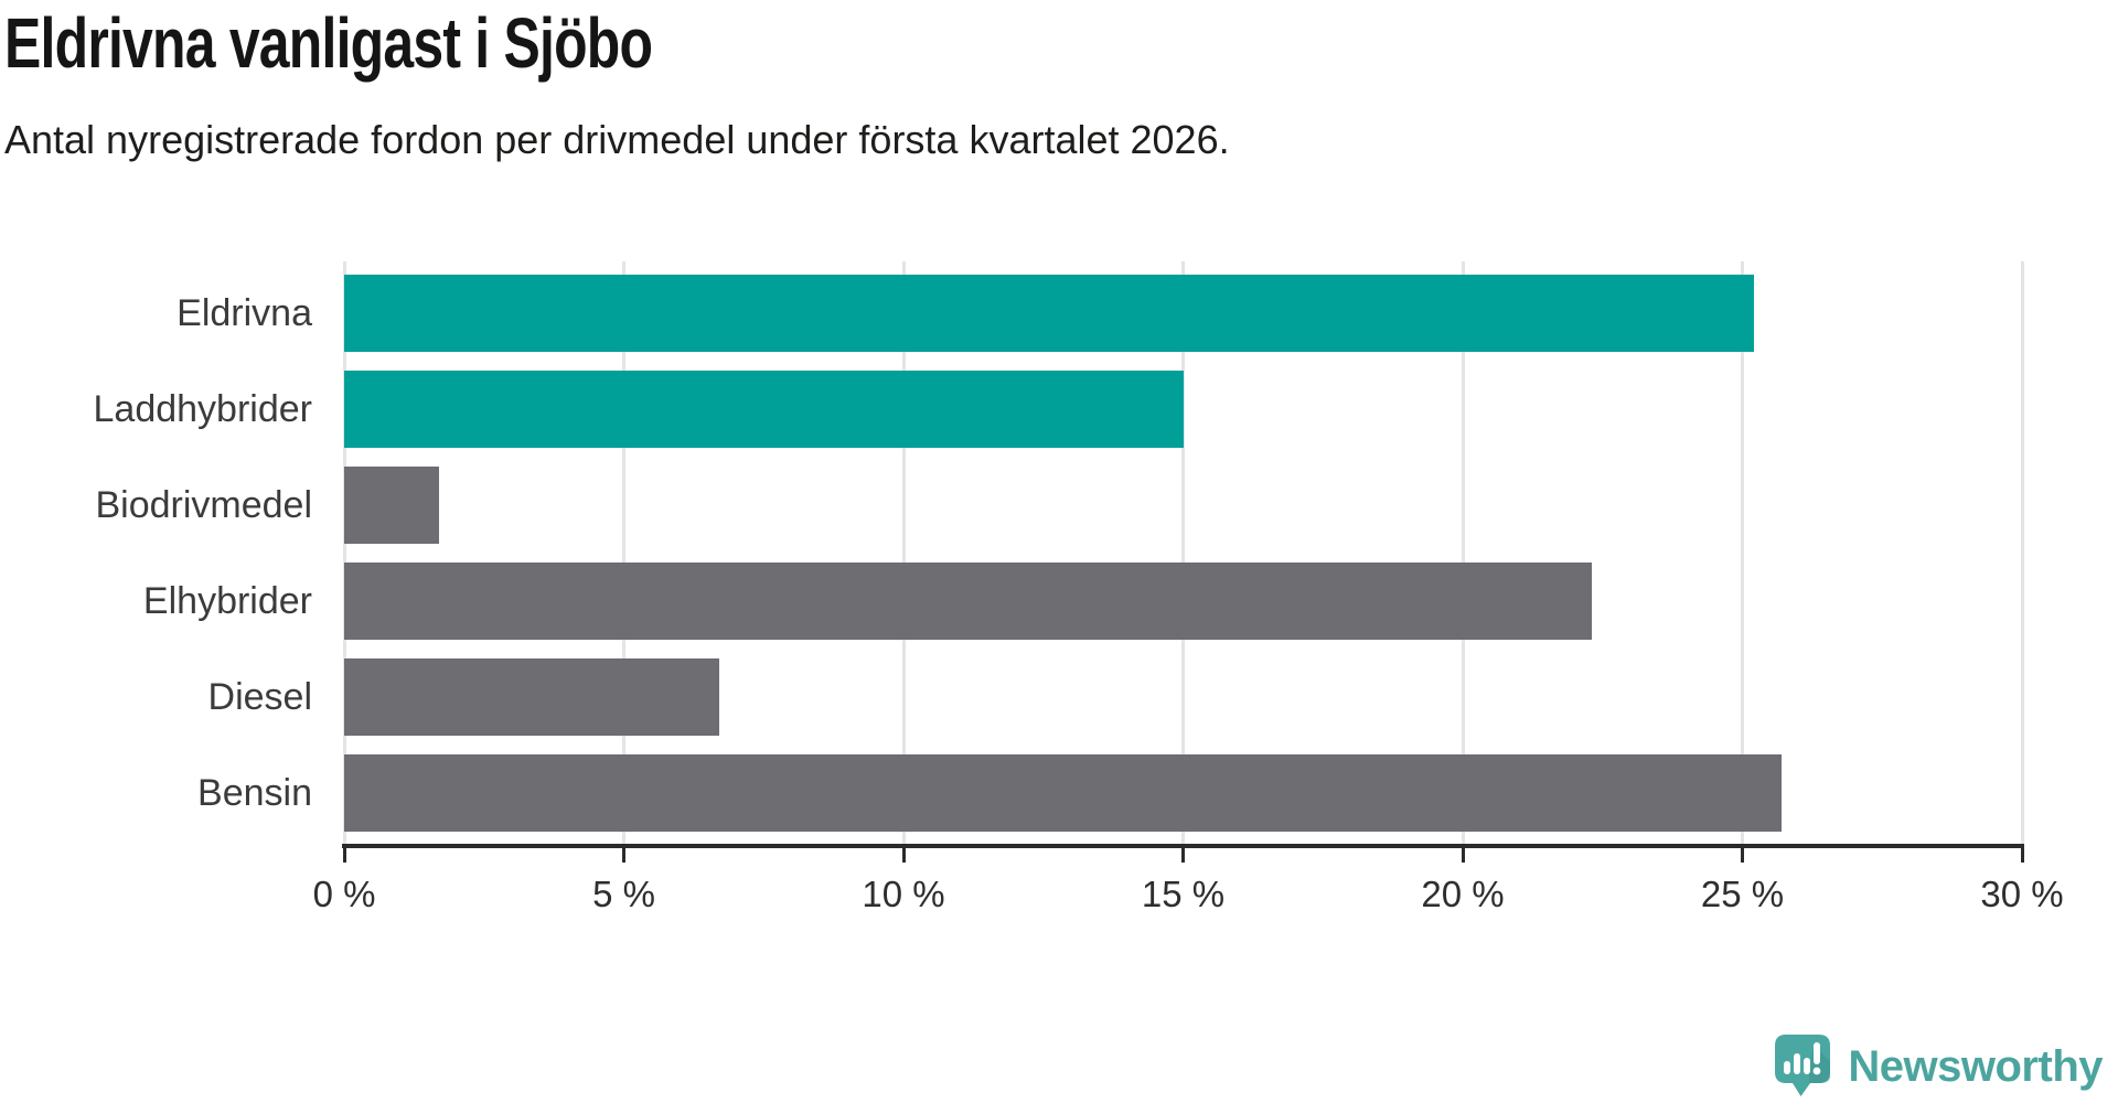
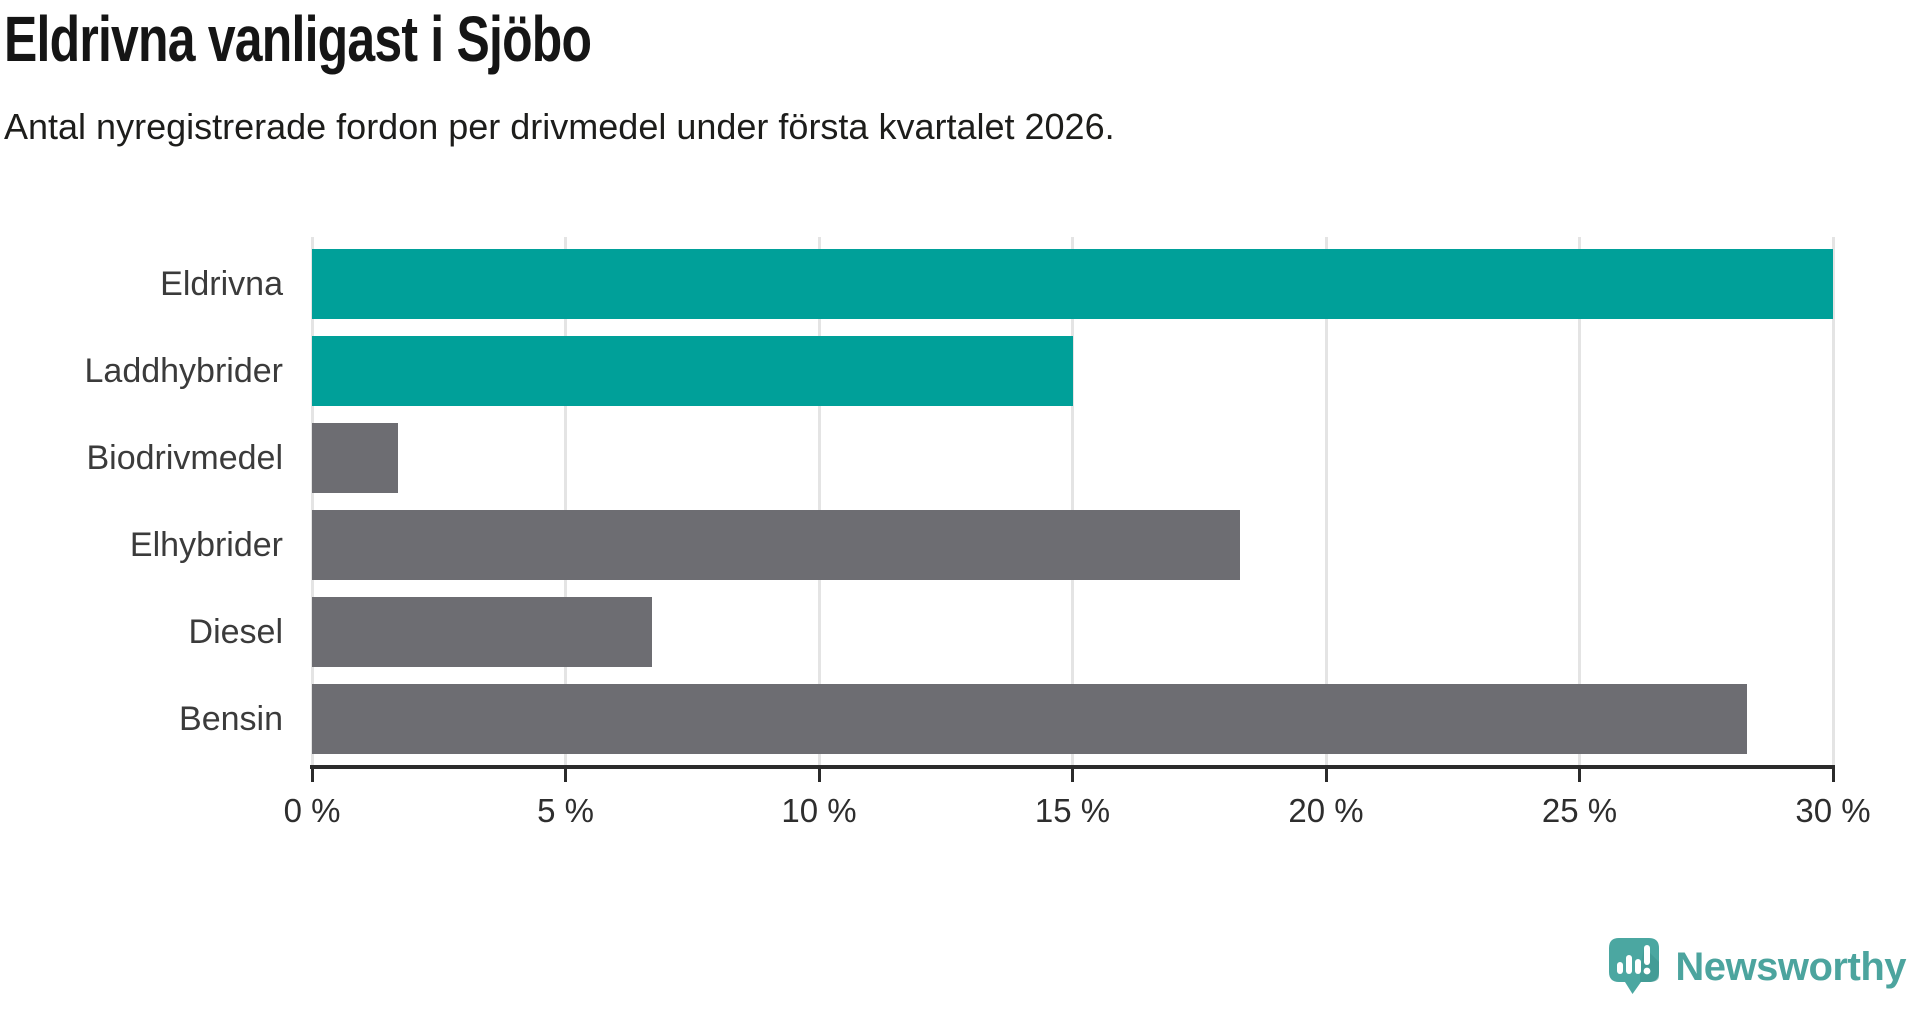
Eldrivna: 25.2% -> 30.0%
Elhybrider: 22.3% -> 18.3%
Bensin: 25.7% -> 28.3%
